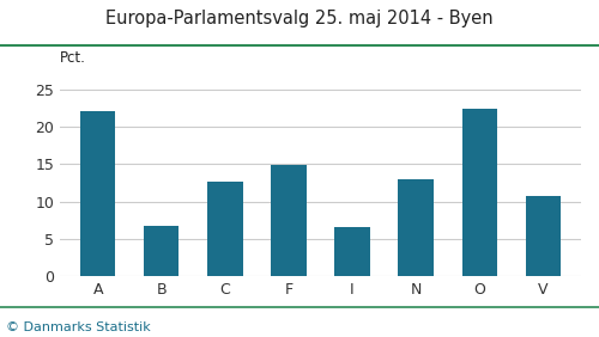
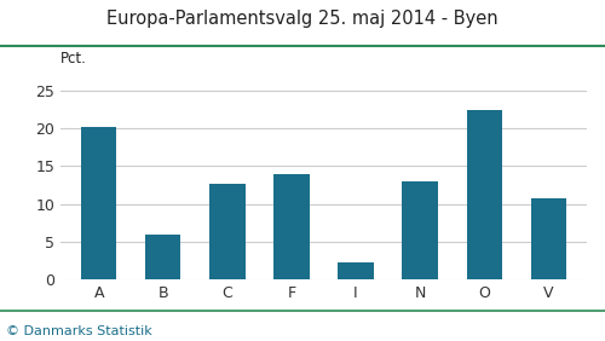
A: 22.0 -> 20.2
B: 6.8 -> 5.9
F: 14.8 -> 13.9
I: 6.6 -> 2.2
